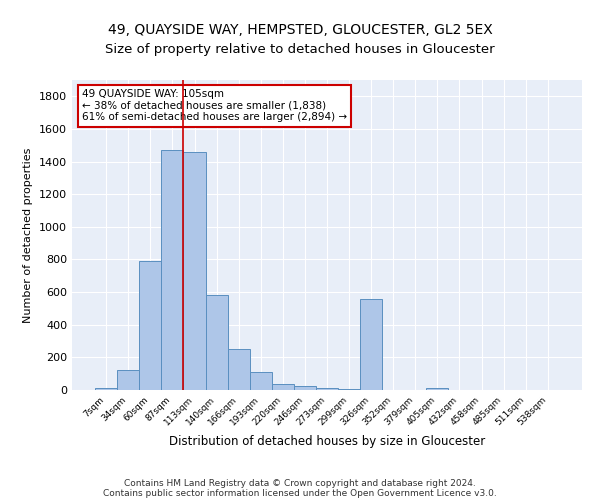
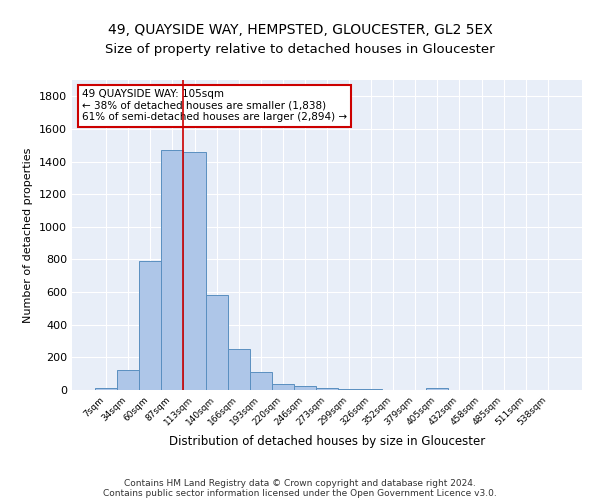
326sqm: 560 -> 0
